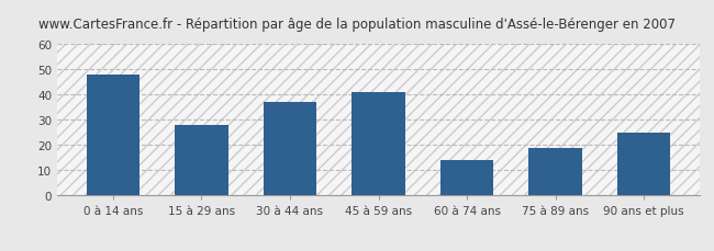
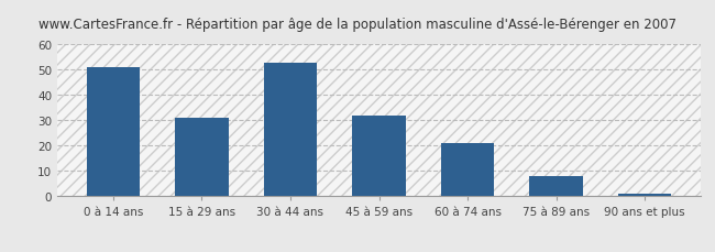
0 à 14 ans: 48 -> 51
15 à 29 ans: 28 -> 31
30 à 44 ans: 37 -> 53
45 à 59 ans: 41 -> 32
60 à 74 ans: 14 -> 21
75 à 89 ans: 19 -> 8
90 ans et plus: 25 -> 1
